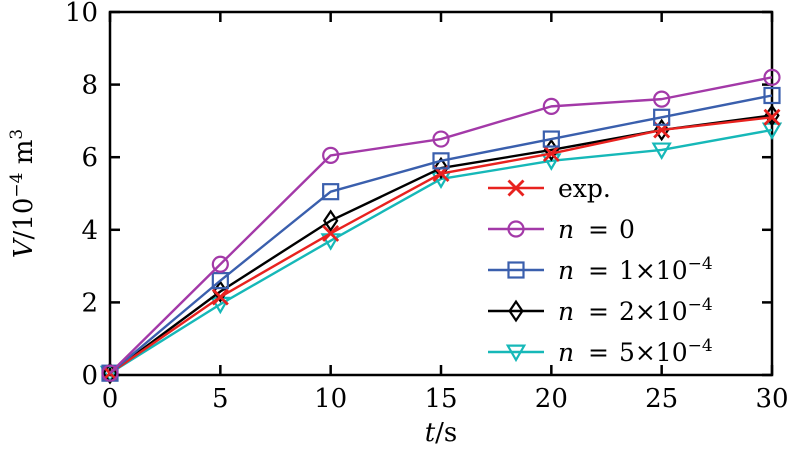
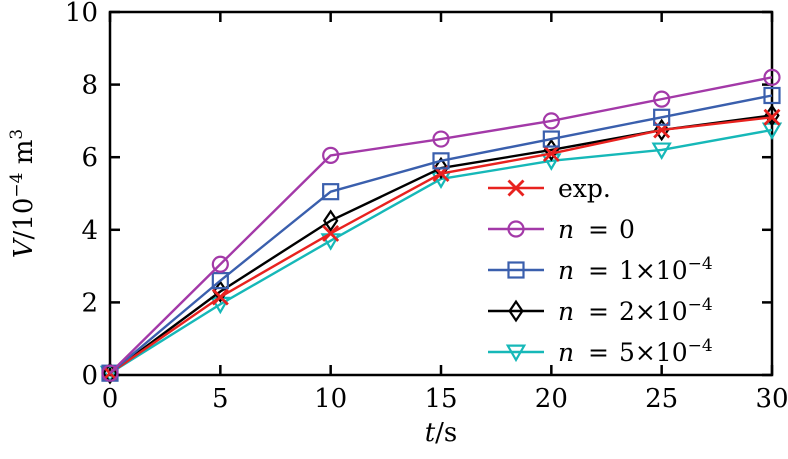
n = 0/20: 7.4 -> 7.0
